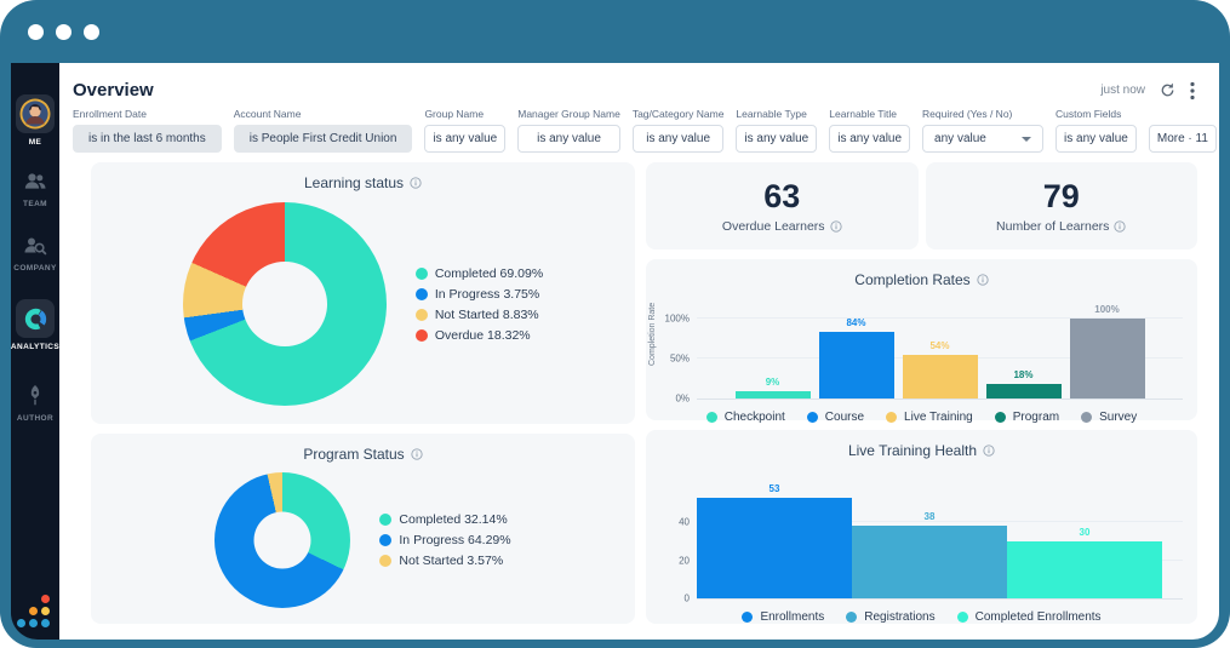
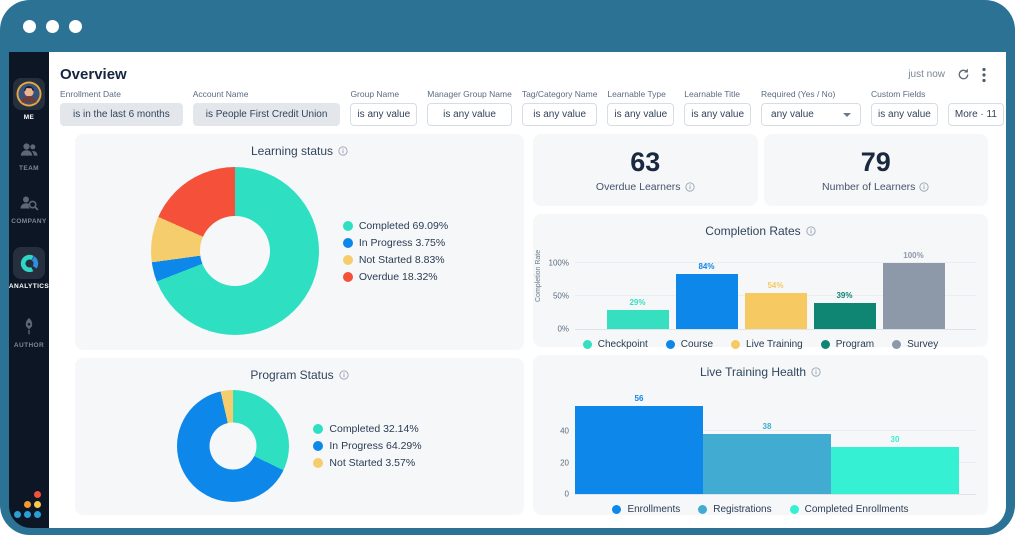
Completion Rates/Checkpoint: 9% -> 29%
Completion Rates/Program: 18% -> 39%
Live Training Health/Enrollments: 53 -> 56
